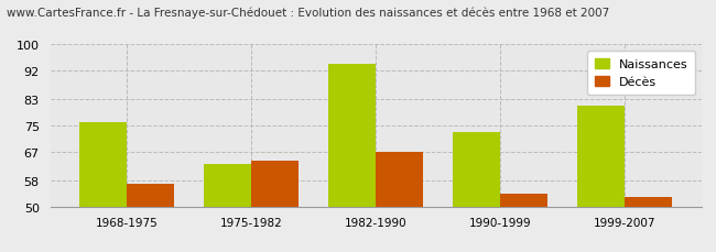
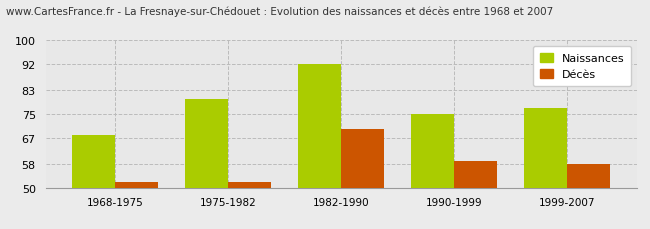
Naissances/1968-1975: 76 -> 68
Décès/1968-1975: 57 -> 52
Naissances/1975-1982: 63 -> 80
Décès/1975-1982: 64 -> 52
Naissances/1982-1990: 94 -> 92
Décès/1982-1990: 67 -> 70
Naissances/1990-1999: 73 -> 75
Décès/1990-1999: 54 -> 59
Naissances/1999-2007: 81 -> 77
Décès/1999-2007: 53 -> 58
